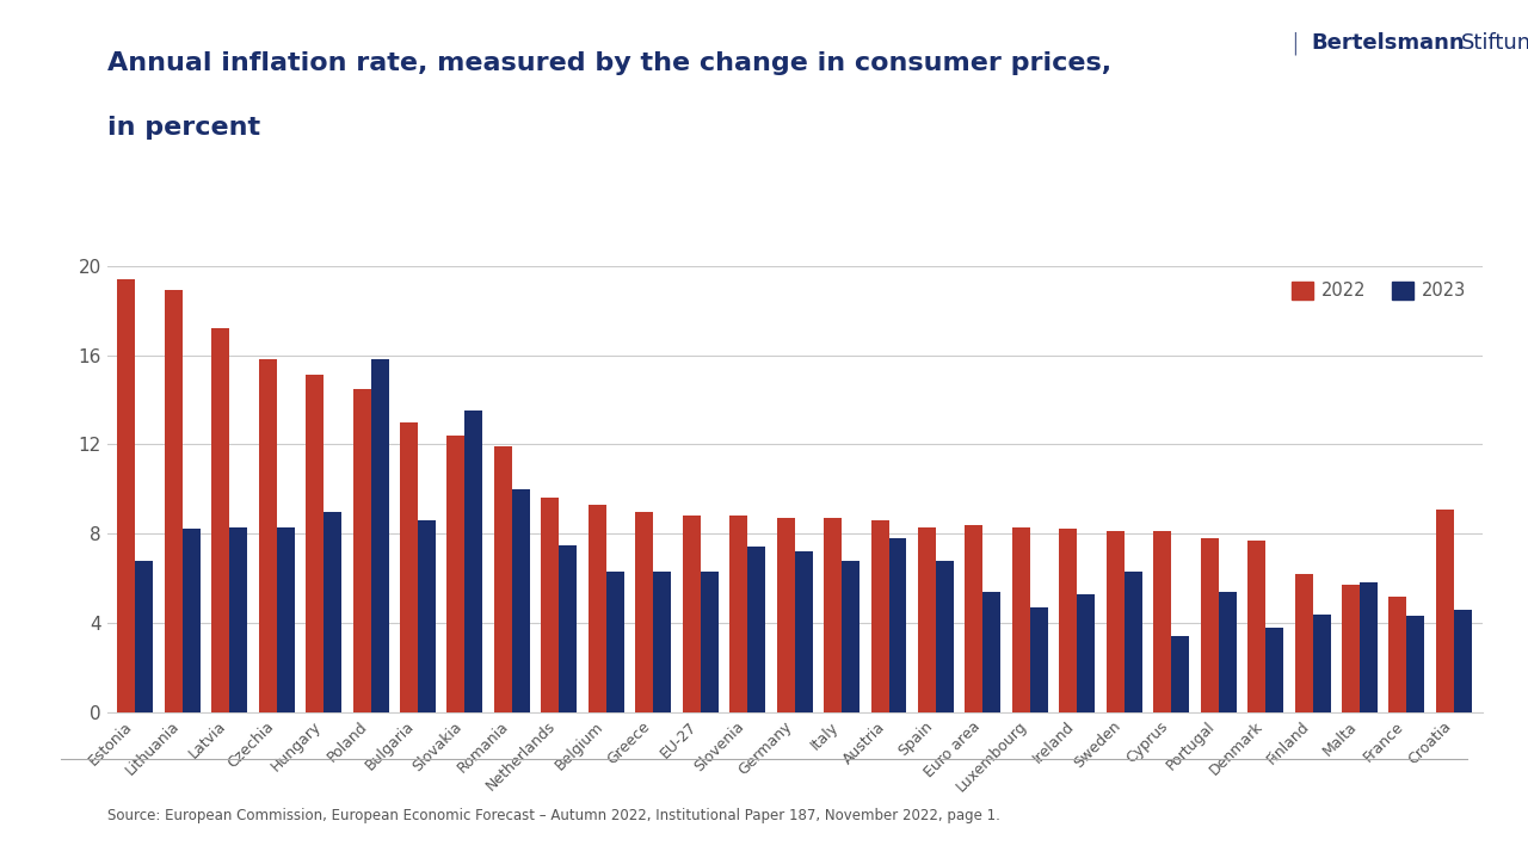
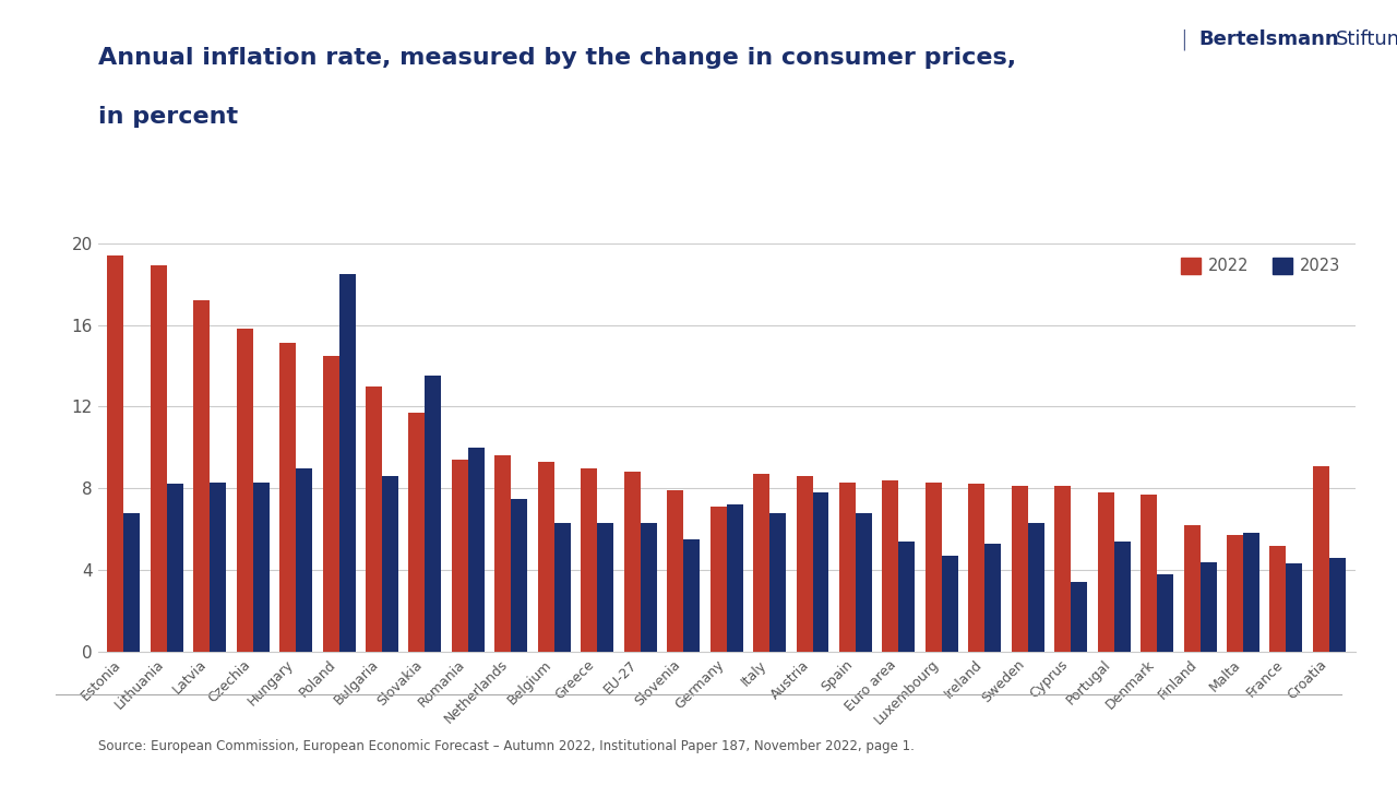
2023/Poland: 15.8 -> 18.5
2022/Slovakia: 12.4 -> 11.7
2022/Romania: 11.9 -> 9.4
2022/Slovenia: 8.8 -> 7.9
2023/Slovenia: 7.4 -> 5.5
2022/Germany: 8.7 -> 7.1
